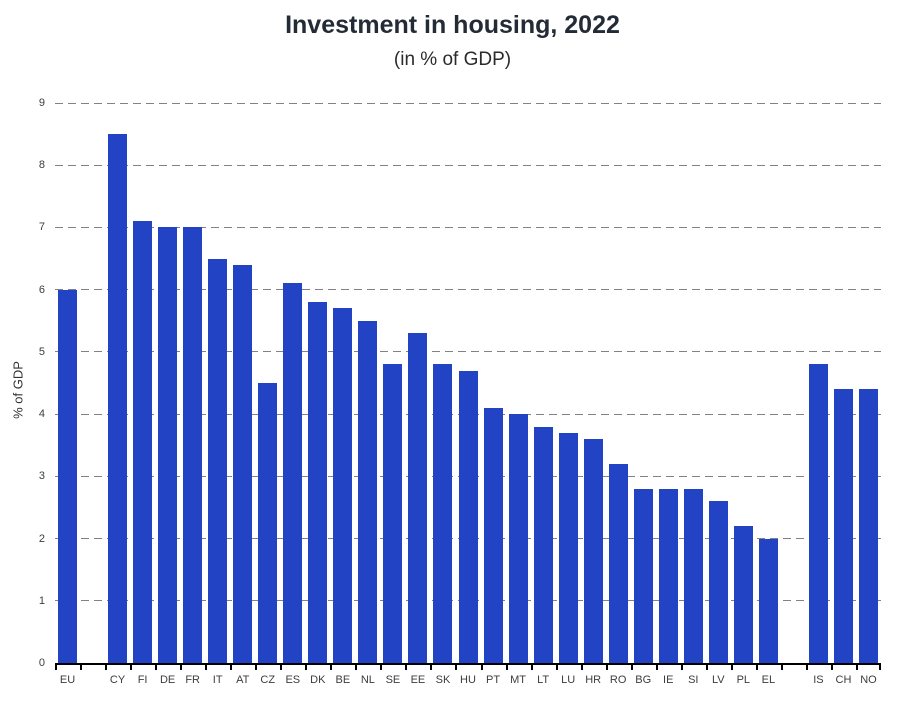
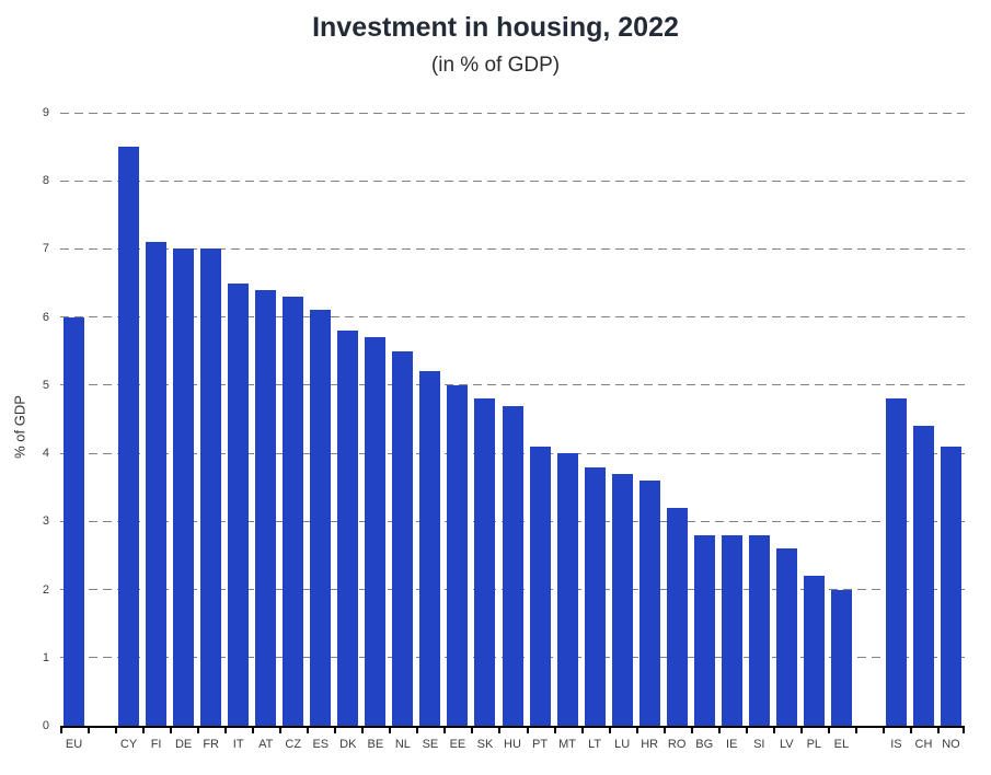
CZ: 4.5 -> 6.3
SE: 4.8 -> 5.2
EE: 5.3 -> 5.0
NO: 4.4 -> 4.1
